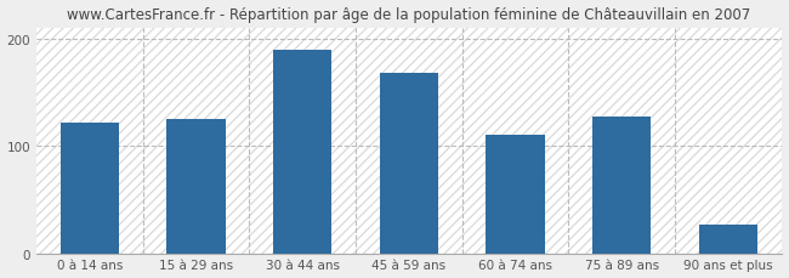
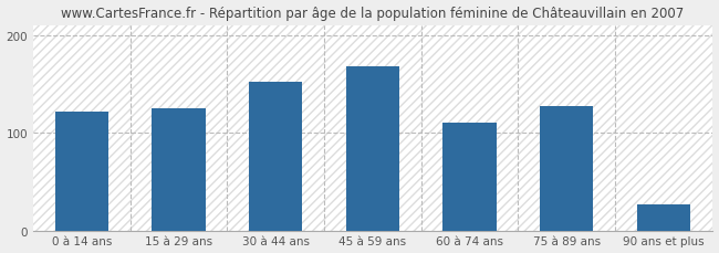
30 à 44 ans: 190 -> 152
